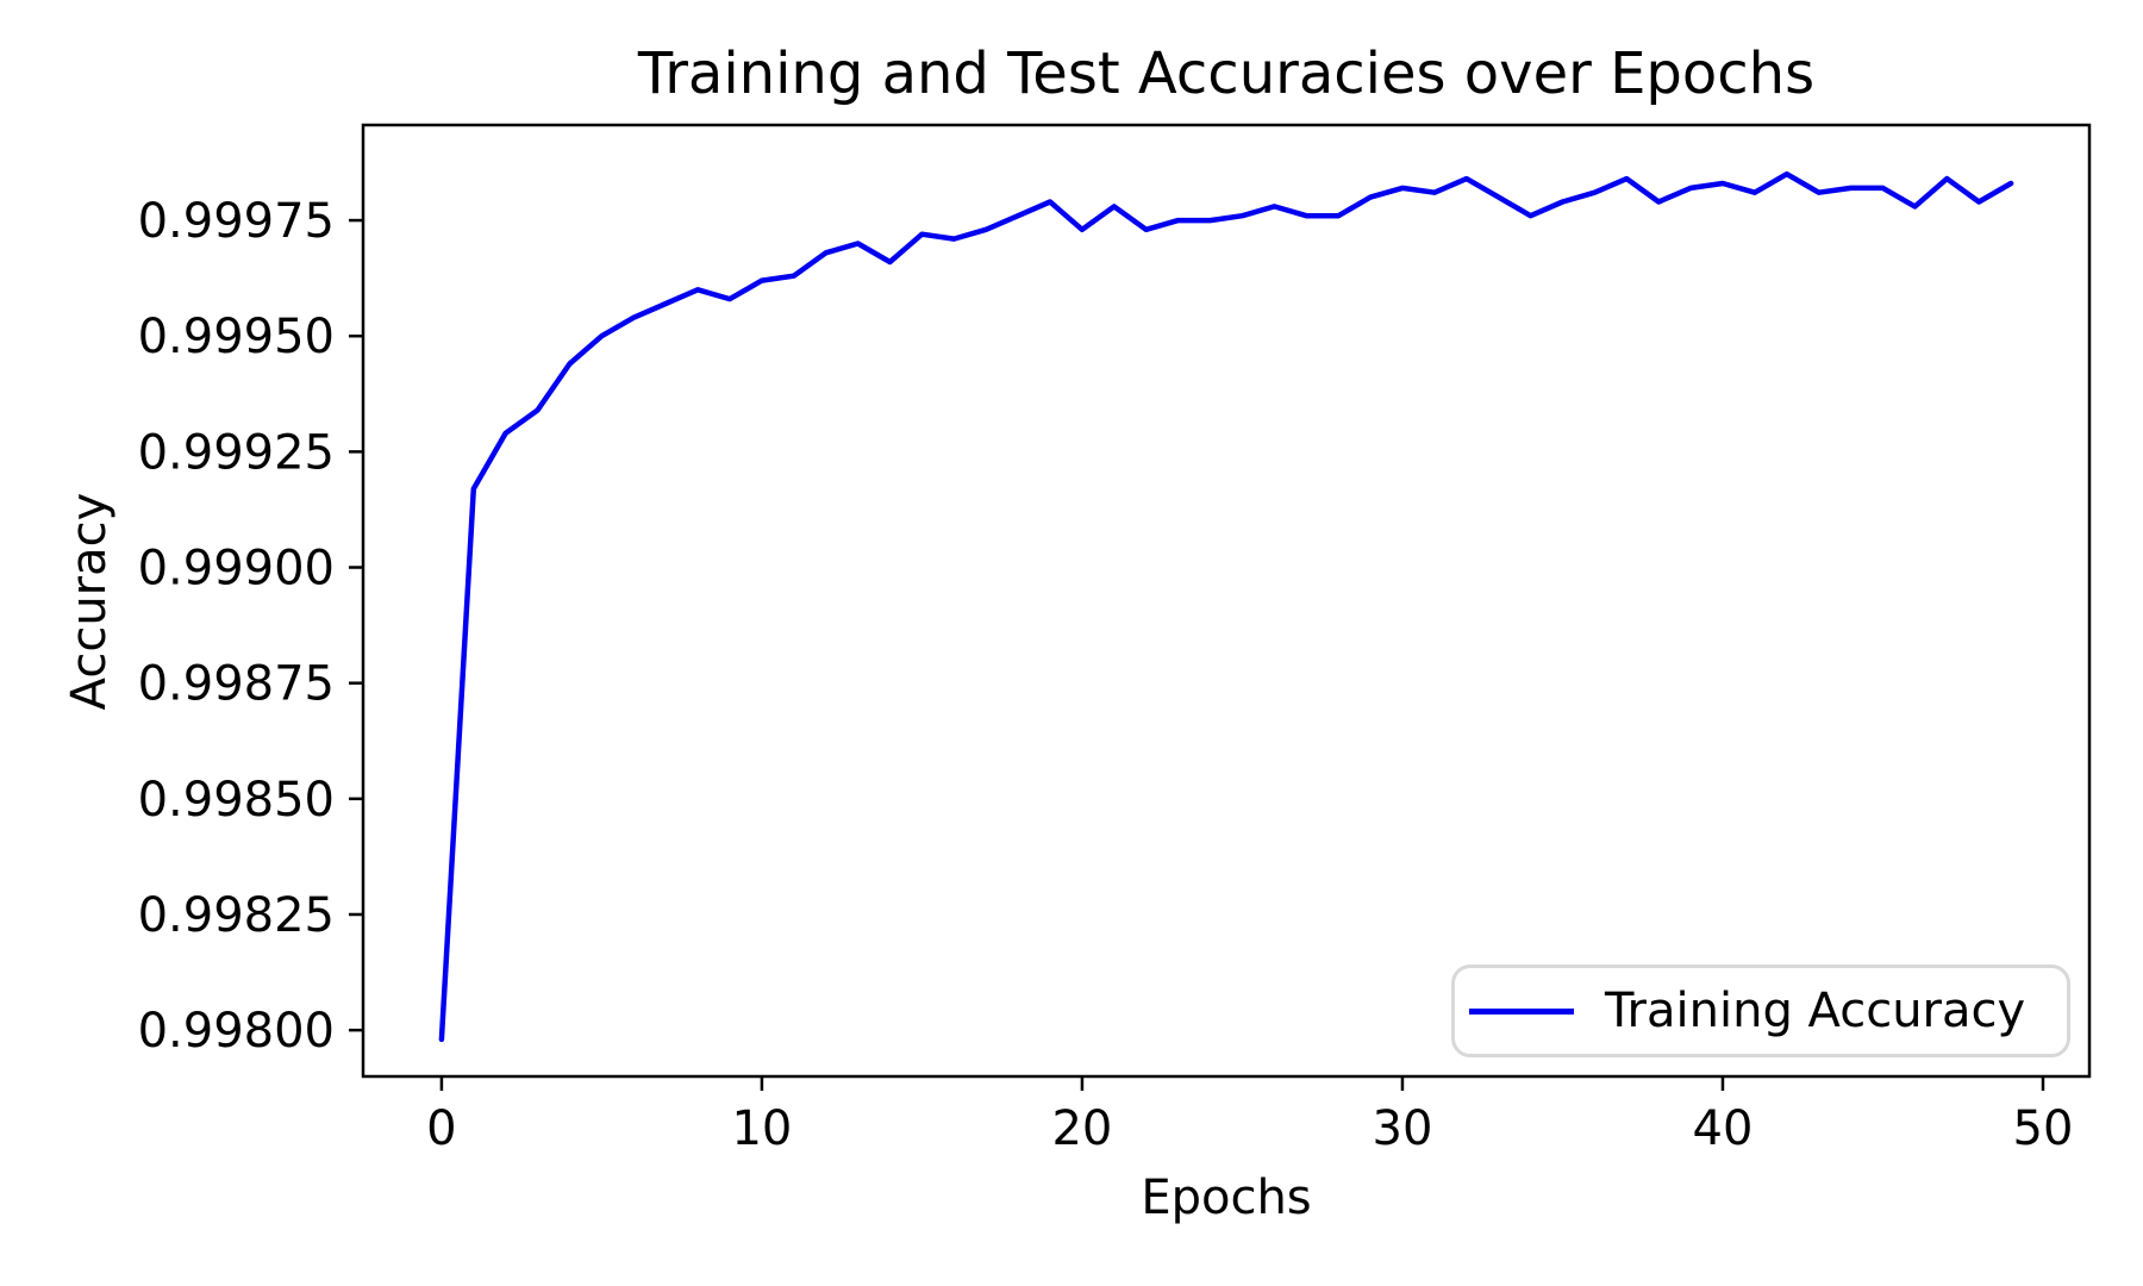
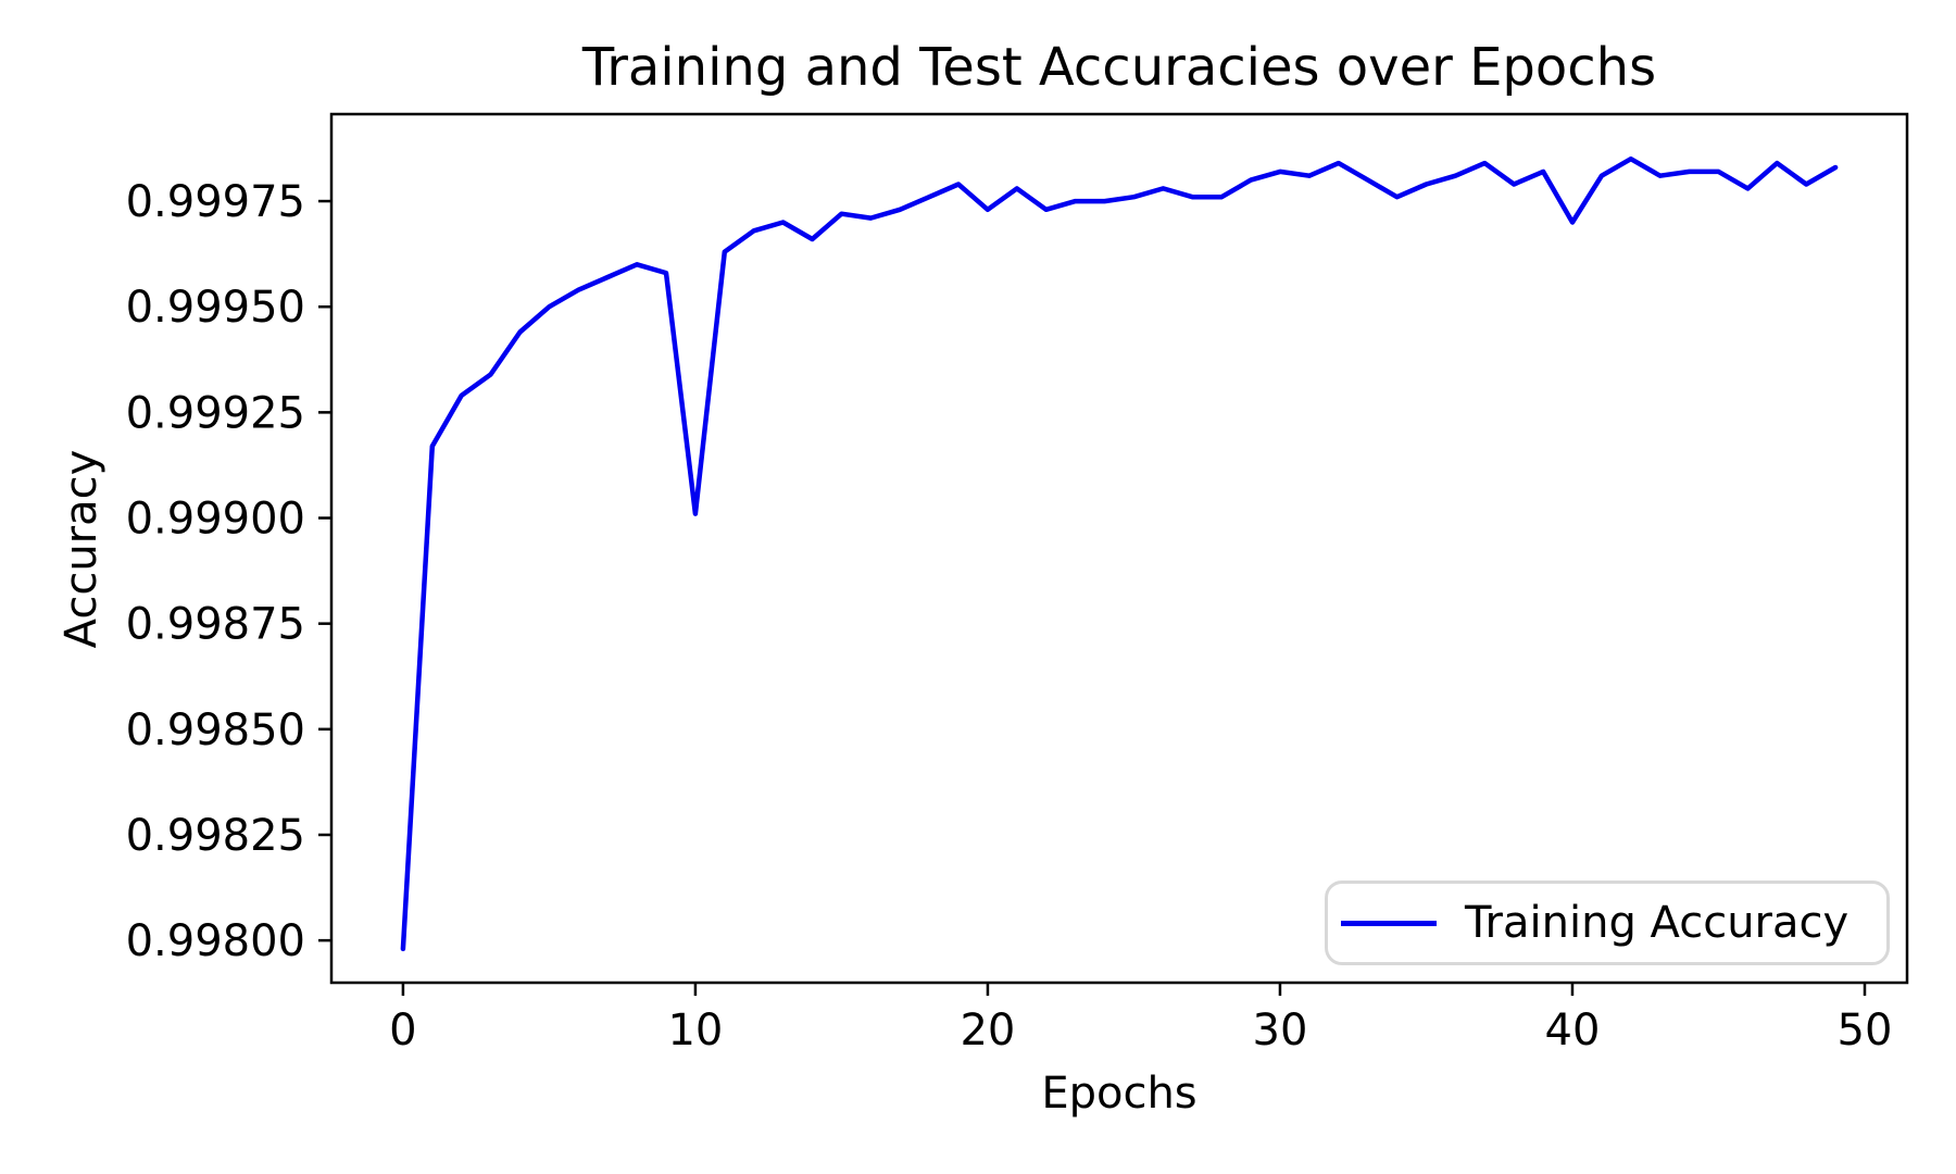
10: 0.99962 -> 0.99901
40: 0.99983 -> 0.99970
